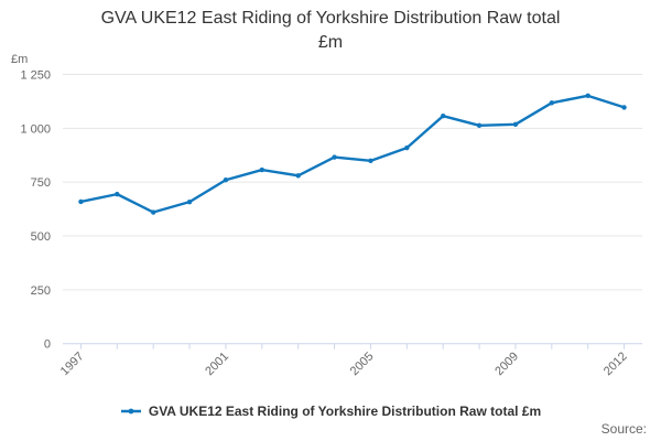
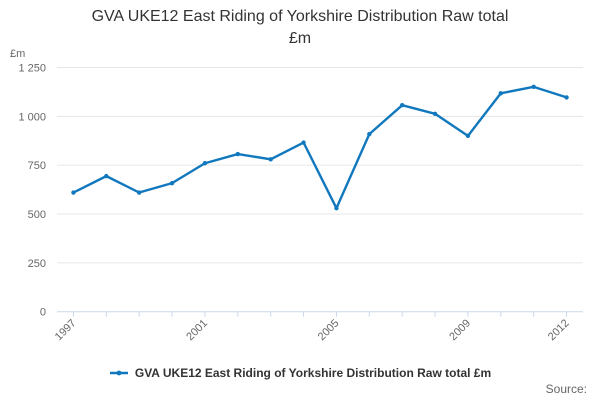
1997: 660 -> 610
2005: 850 -> 530
2009: 1020 -> 900
